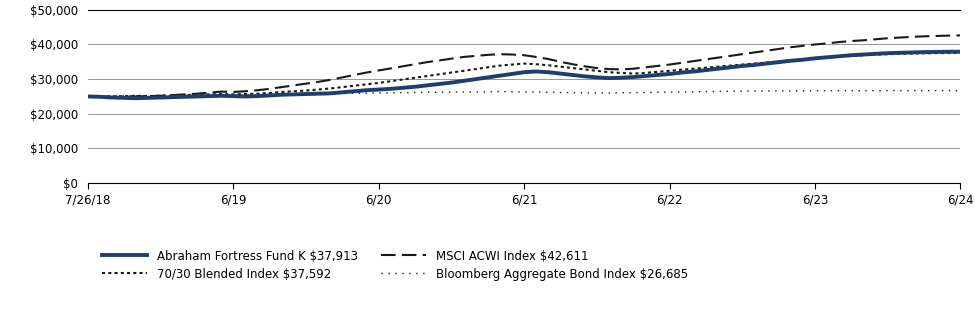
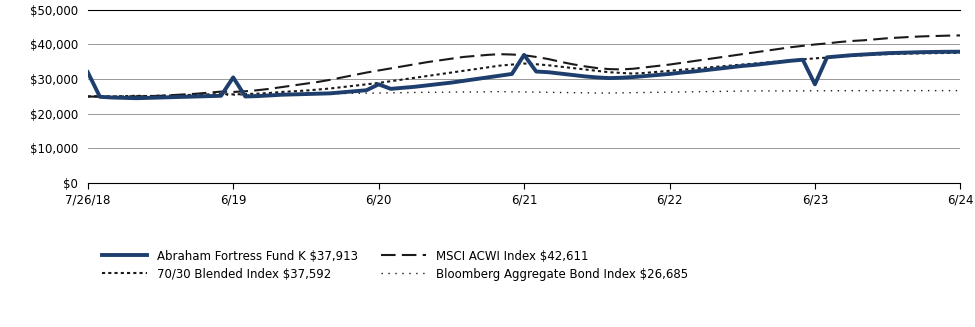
Abraham Fortress Fund K $37,913/7/26/18: $25,000 -> $32,000
Abraham Fortress Fund K $37,913/6/19: $25,100 -> $30,500
Abraham Fortress Fund K $37,913/6/20: $27,000 -> $28,500
Abraham Fortress Fund K $37,913/6/21: $32,000 -> $37,000
Abraham Fortress Fund K $37,913/6/23: $36,000 -> $28,500
